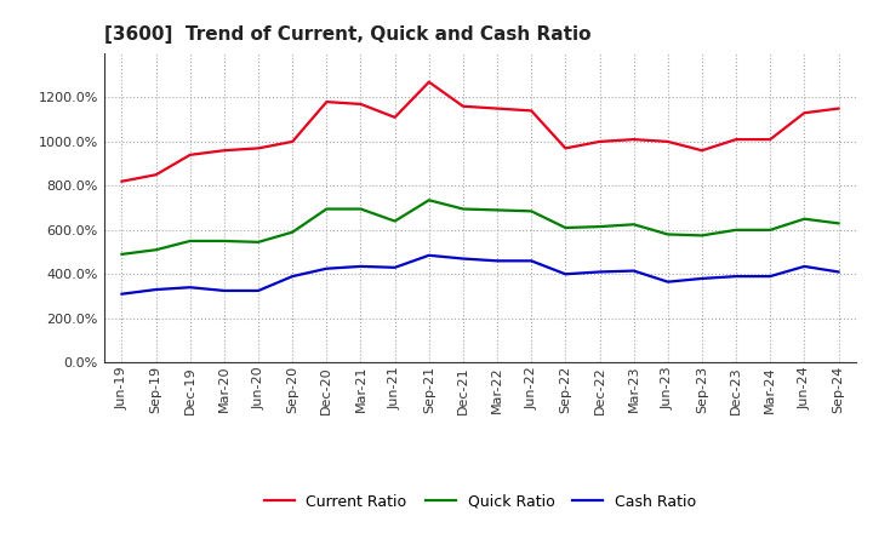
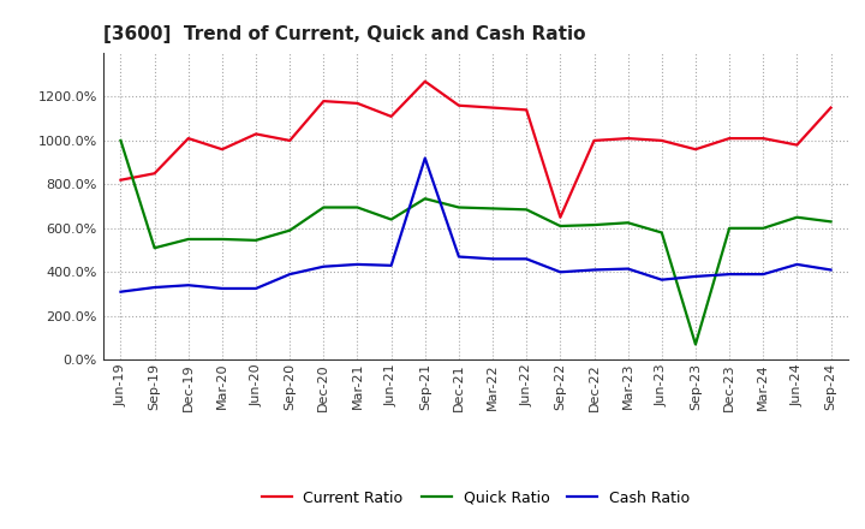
Quick Ratio/Jun-19: 490% -> 1000%
Current Ratio/Dec-19: 940% -> 1010%
Current Ratio/Jun-20: 970% -> 1030%
Cash Ratio/Sep-21: 480% -> 920%
Current Ratio/Sep-22: 970% -> 650%
Quick Ratio/Sep-23: 580% -> 70%
Current Ratio/Jun-24: 1130% -> 980%
